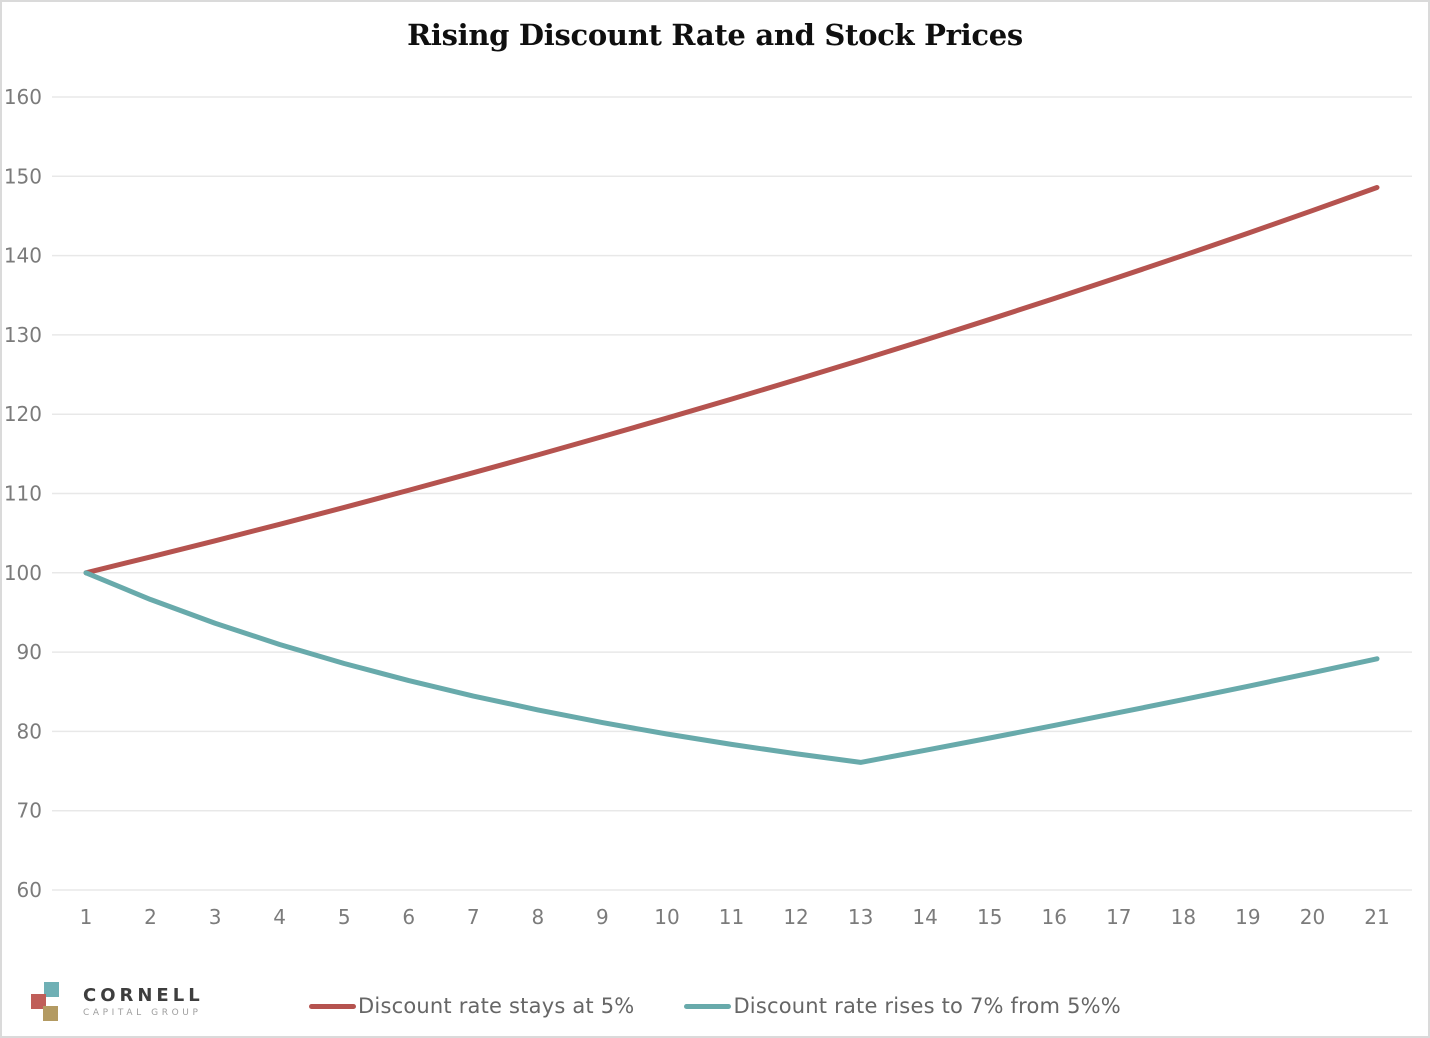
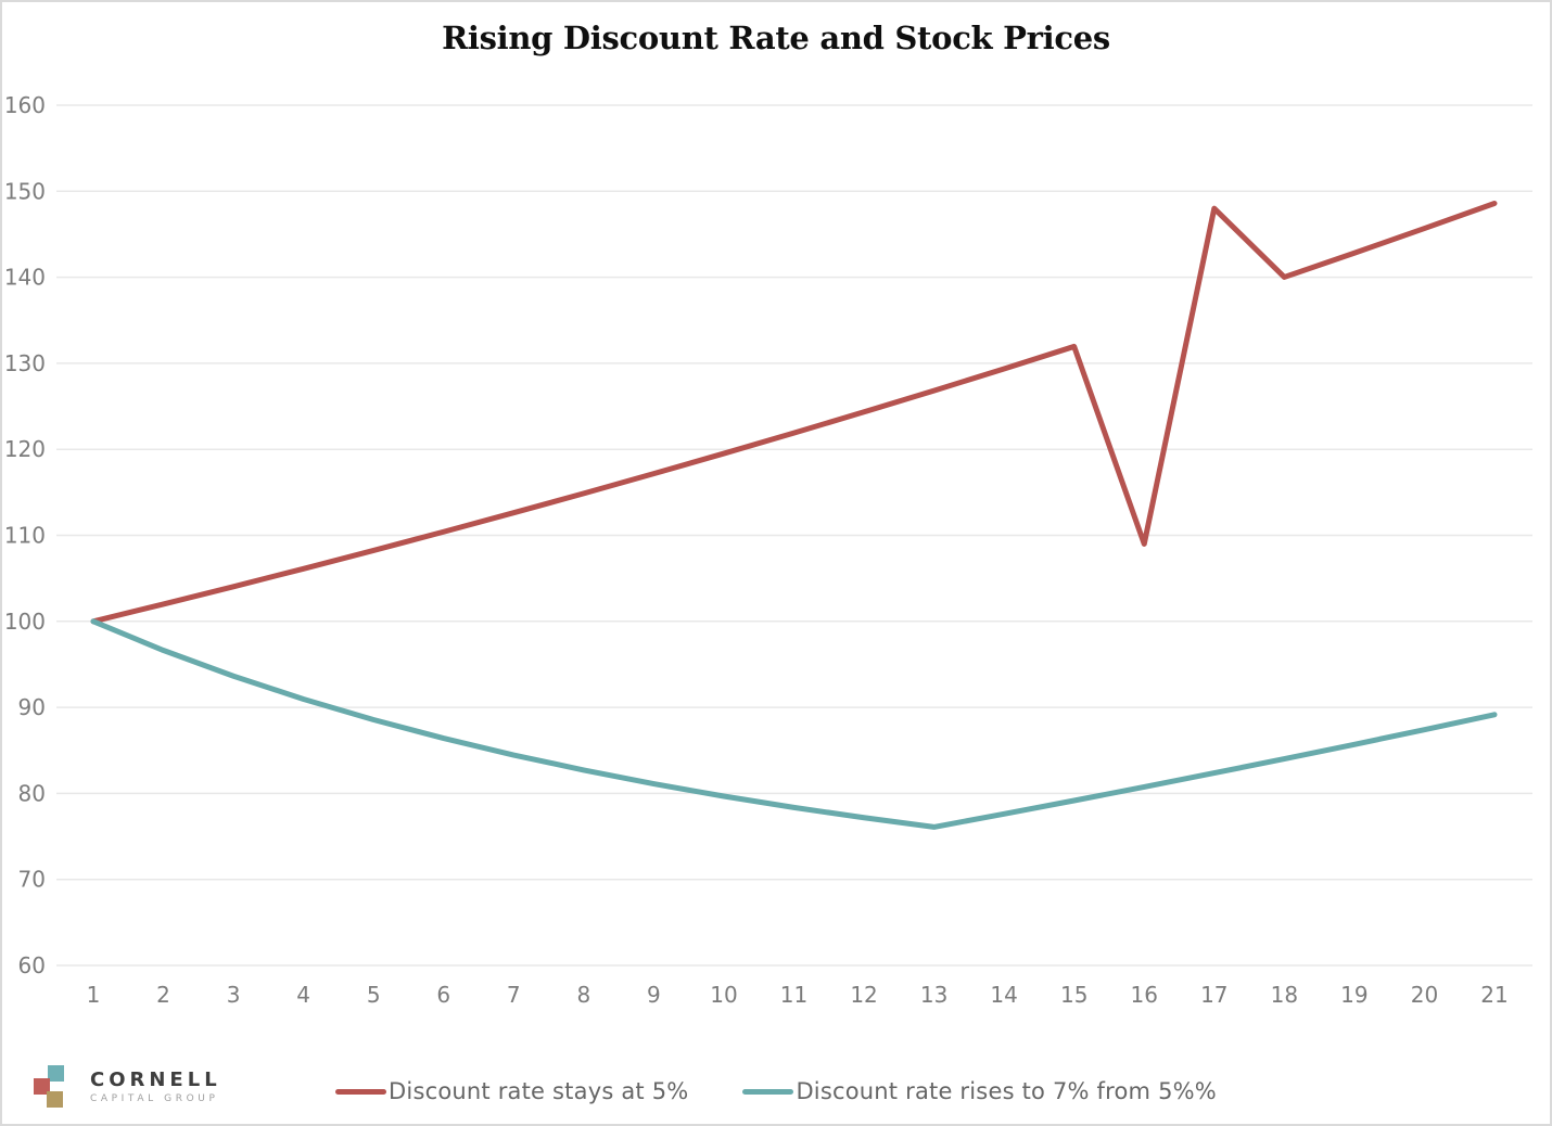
Discount rate stays at 5%/16: 135 -> 109
Discount rate stays at 5%/17: 137 -> 148
